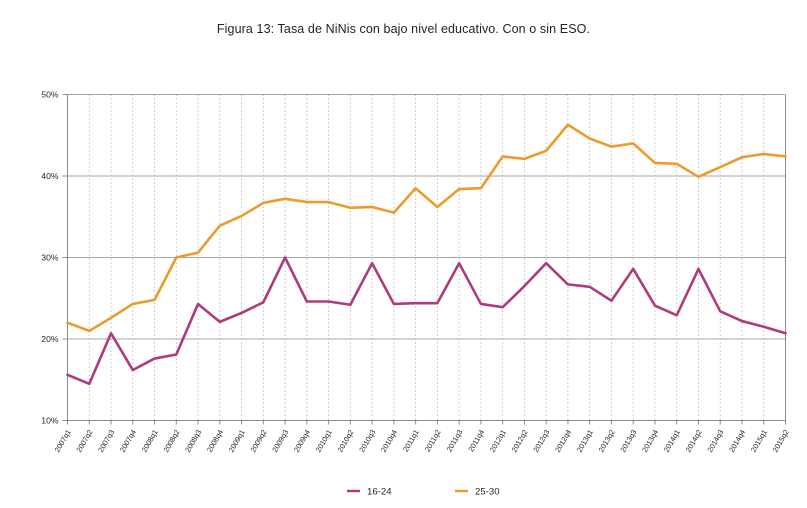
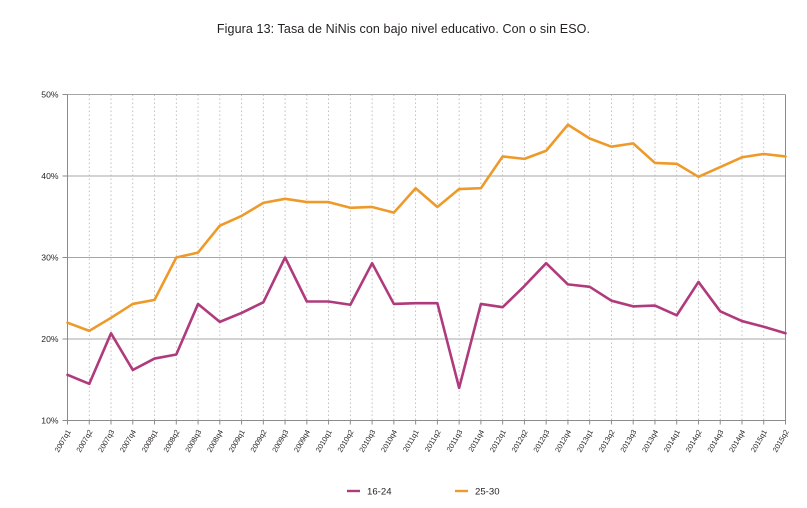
16-24/2011q3: 29% -> 14%
16-24/2013q3: 29% -> 24%
16-24/2014q2: 29% -> 27%
